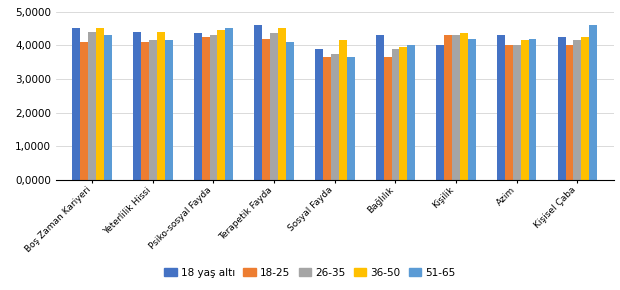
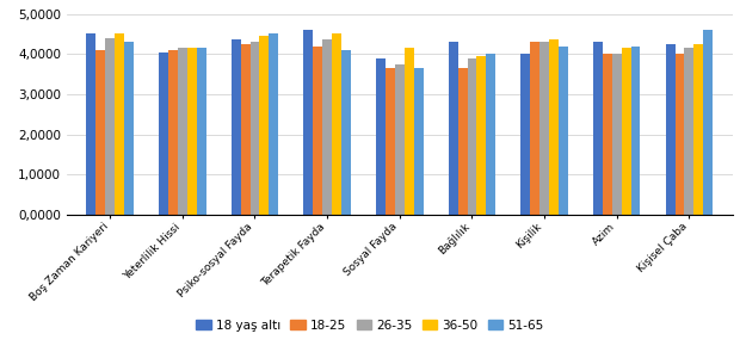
18 yaş altı/Yeterlilik Hissi: 4,40 -> 4,05
36-50/Yeterlilik Hissi: 4,40 -> 4,15
